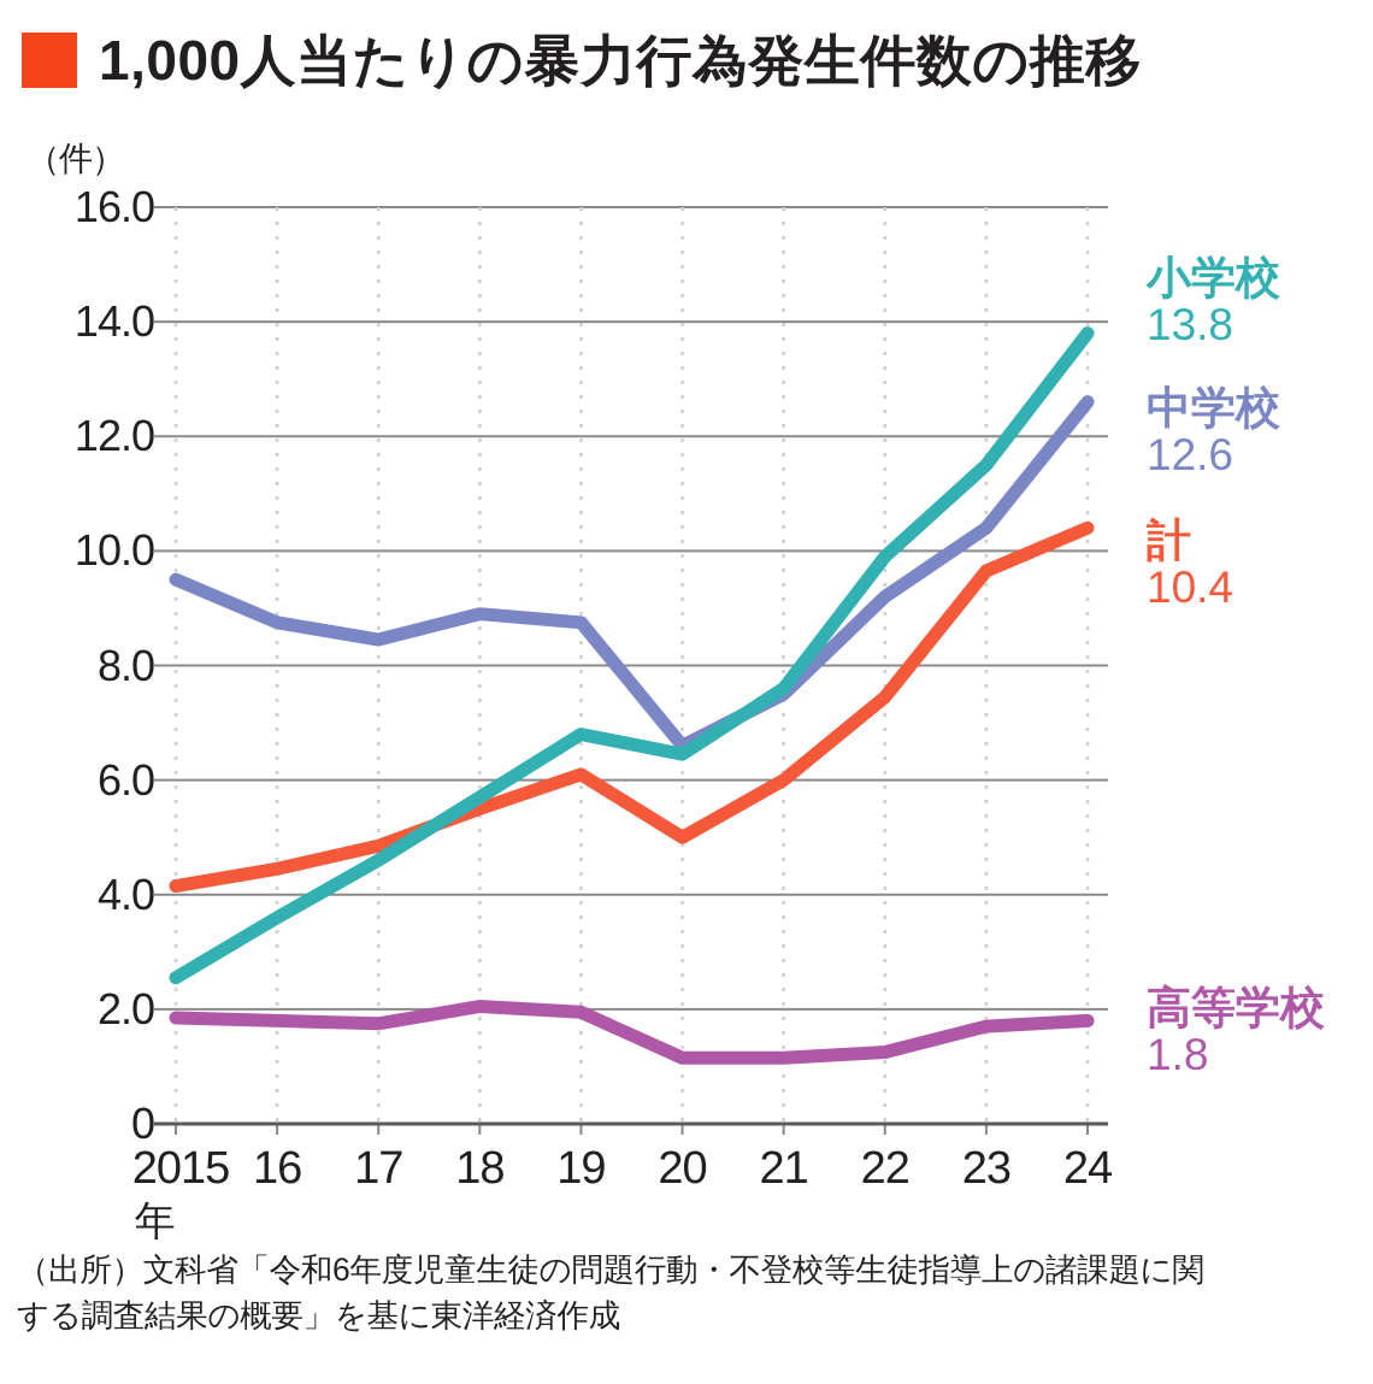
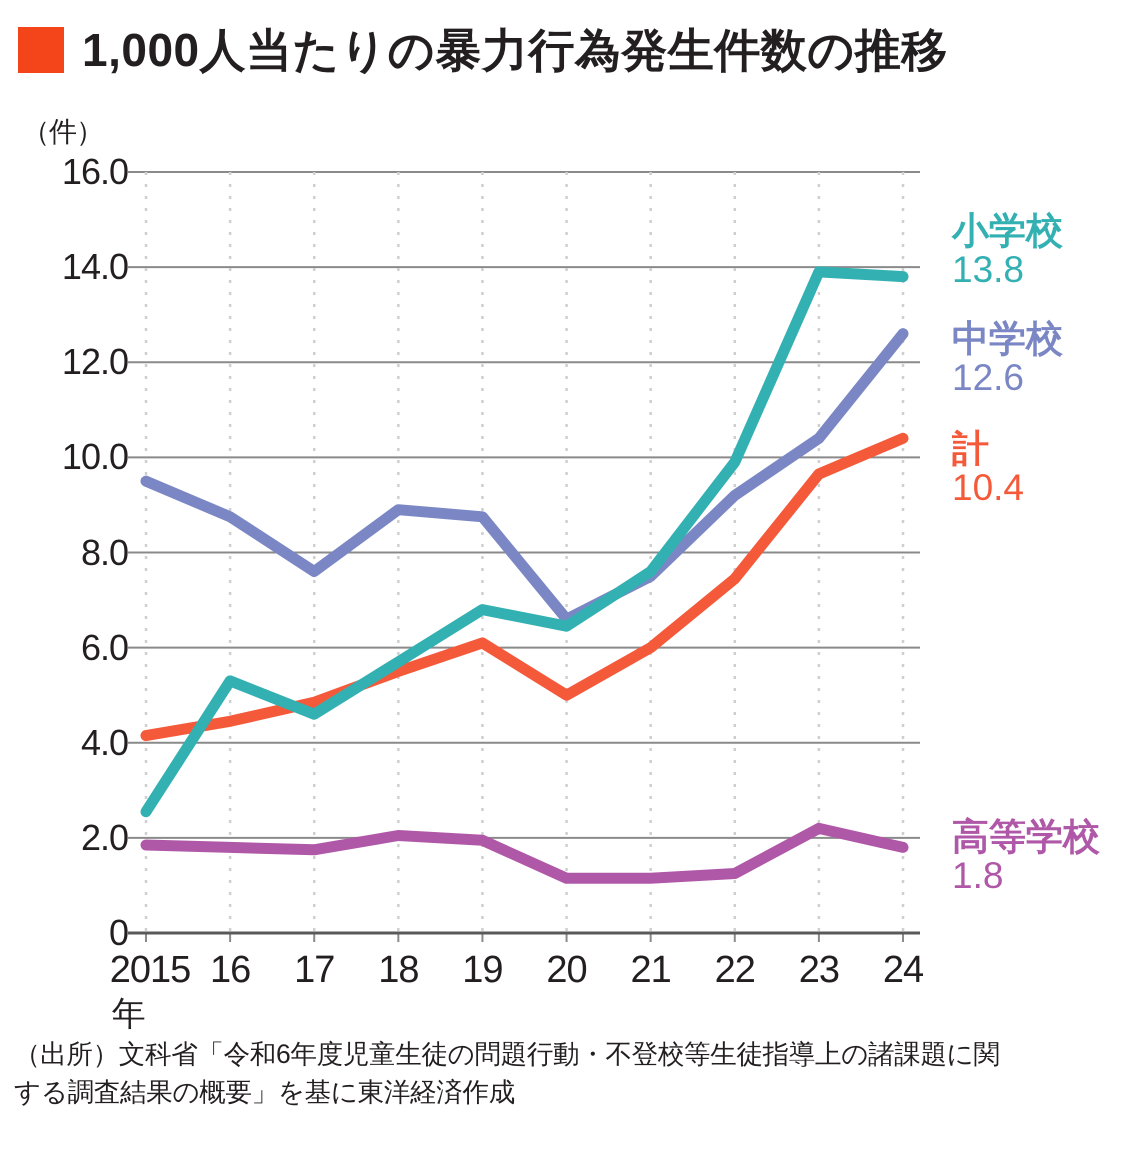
小学校/16: 3.6 -> 5.3
中学校/17: 8.4 -> 7.6
小学校/23: 11.5 -> 13.9
高等学校/23: 1.7 -> 2.2
